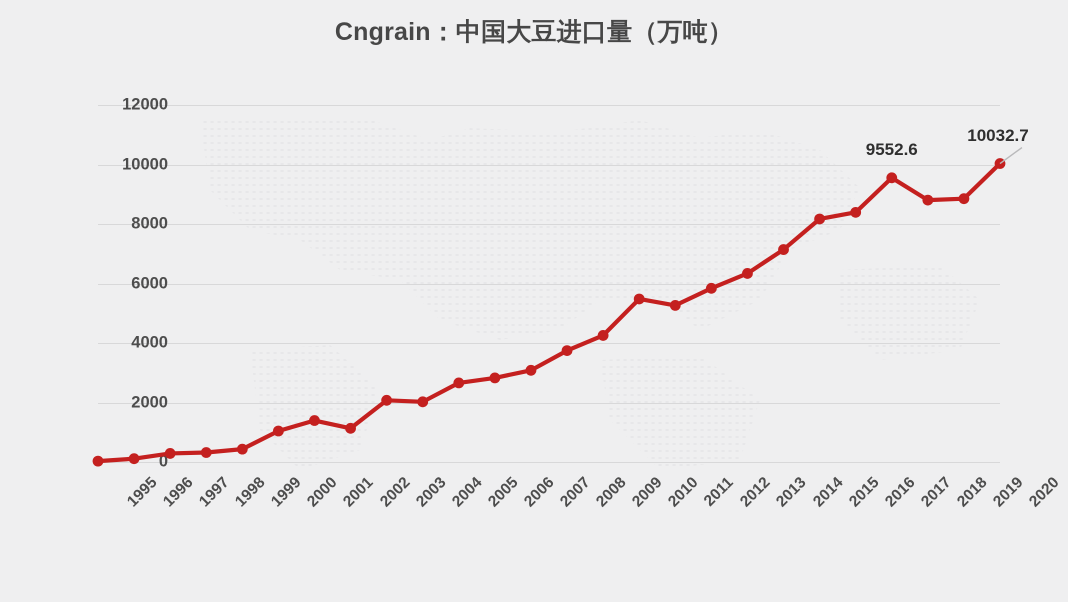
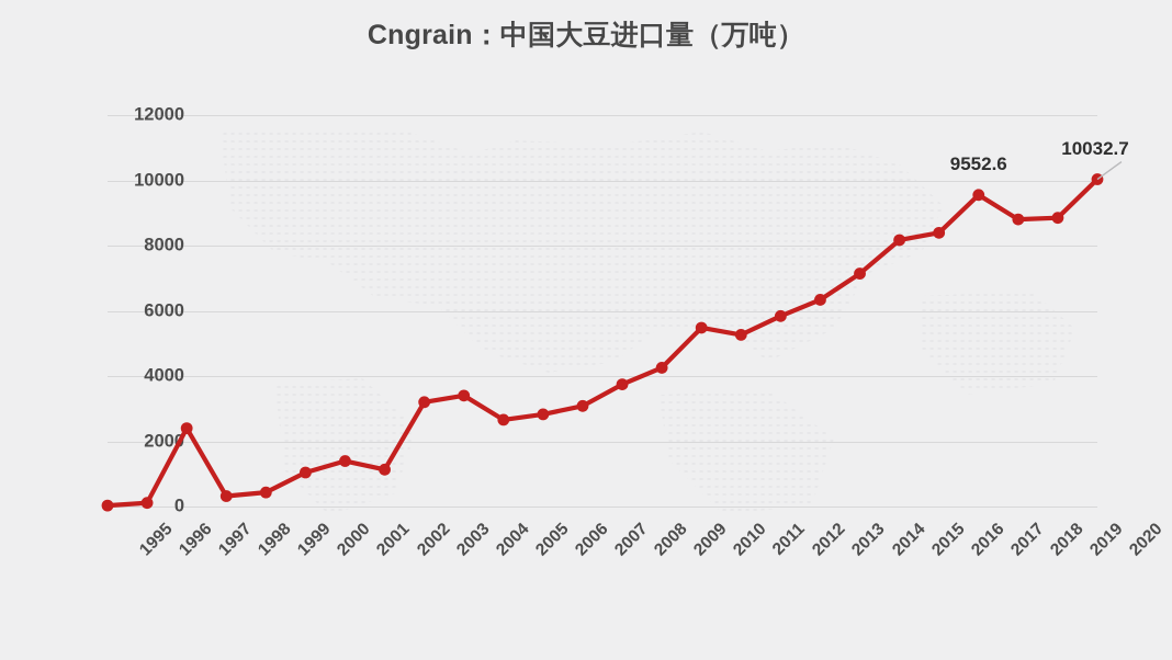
1997: 300 -> 2400
2003: 2100 -> 3200
2004: 2000 -> 3400
